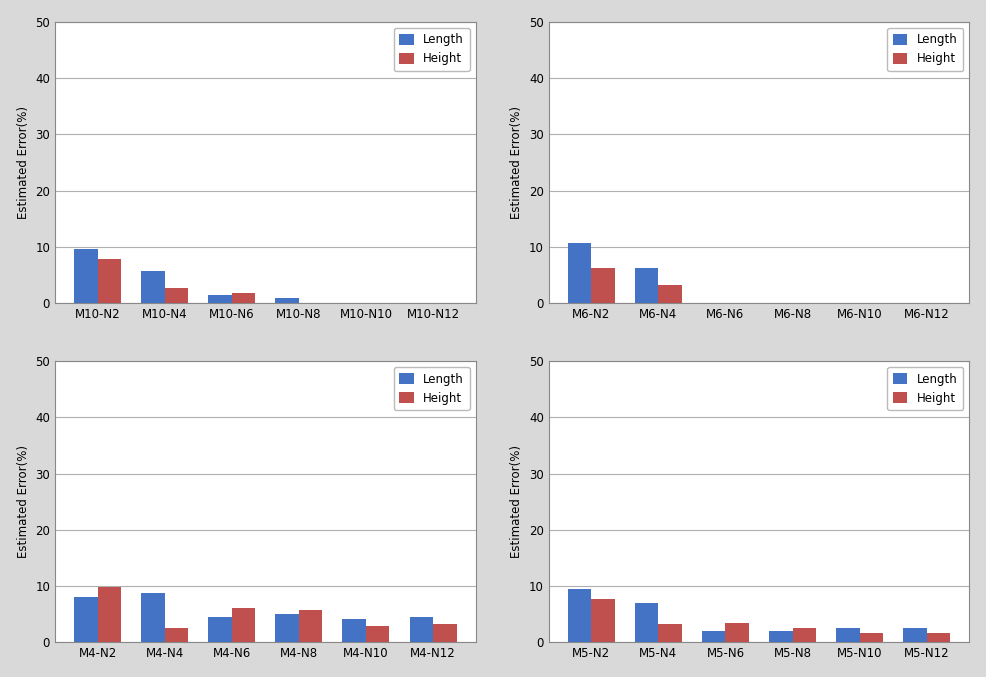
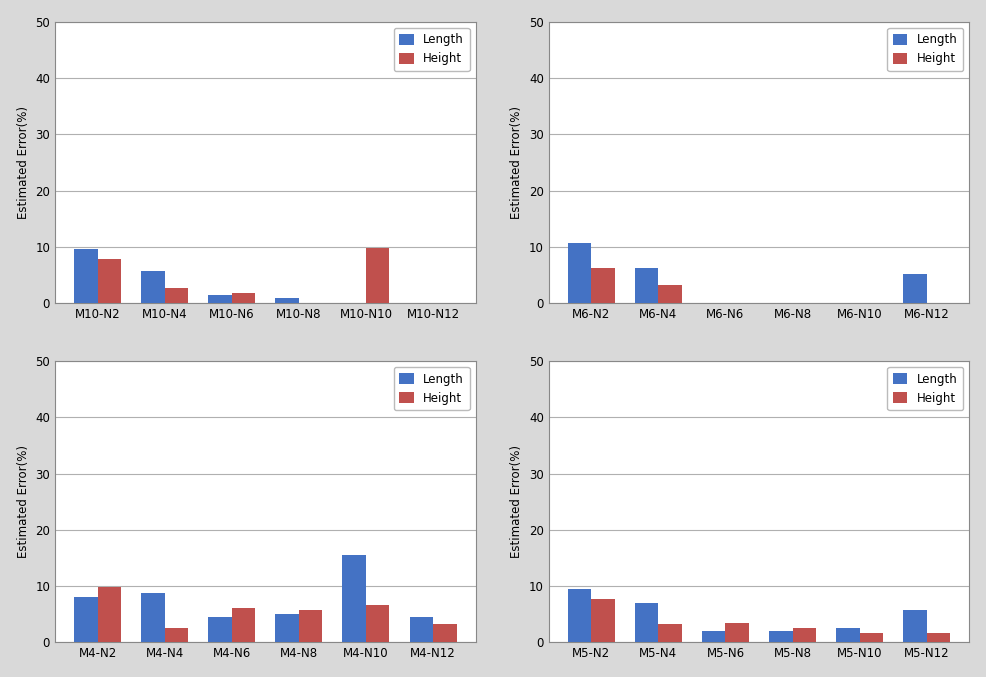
Height/M10-N10: 0.1 -> 9.8
Length/M6-N12: 0.1 -> 5.2
Length/M4-N10: 4.2 -> 15.6
Height/M4-N10: 3.0 -> 6.6
Length/M5-N12: 2.5 -> 5.8
